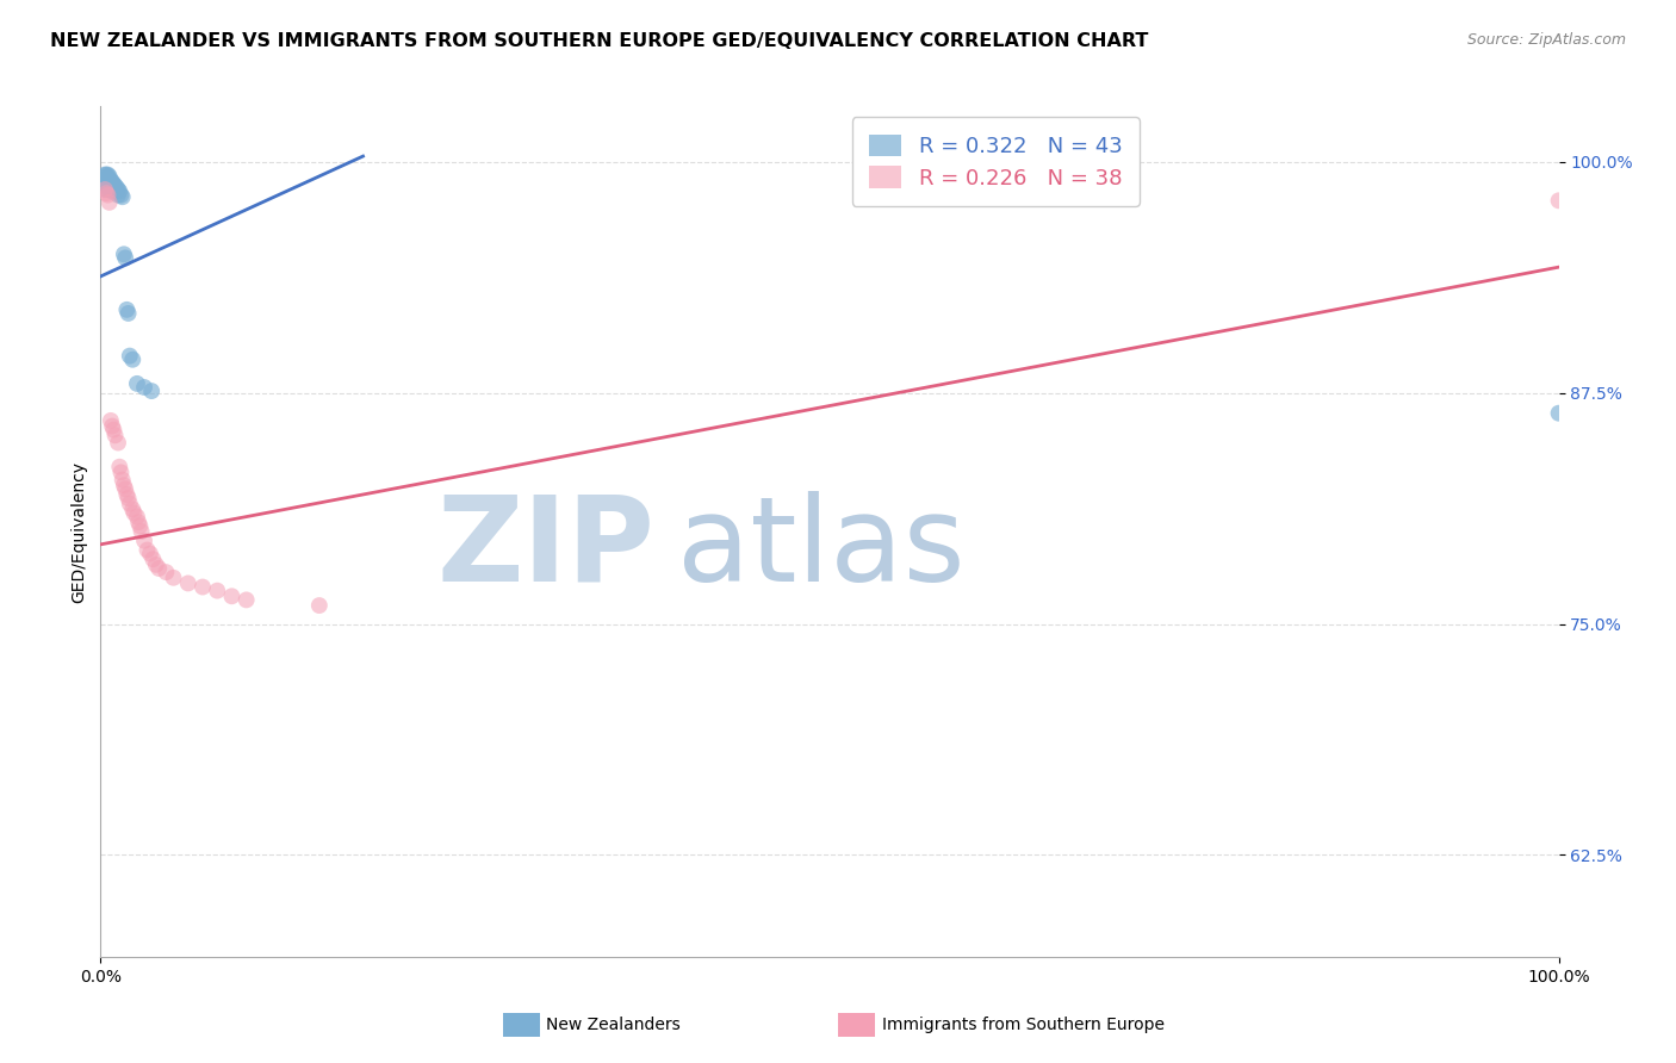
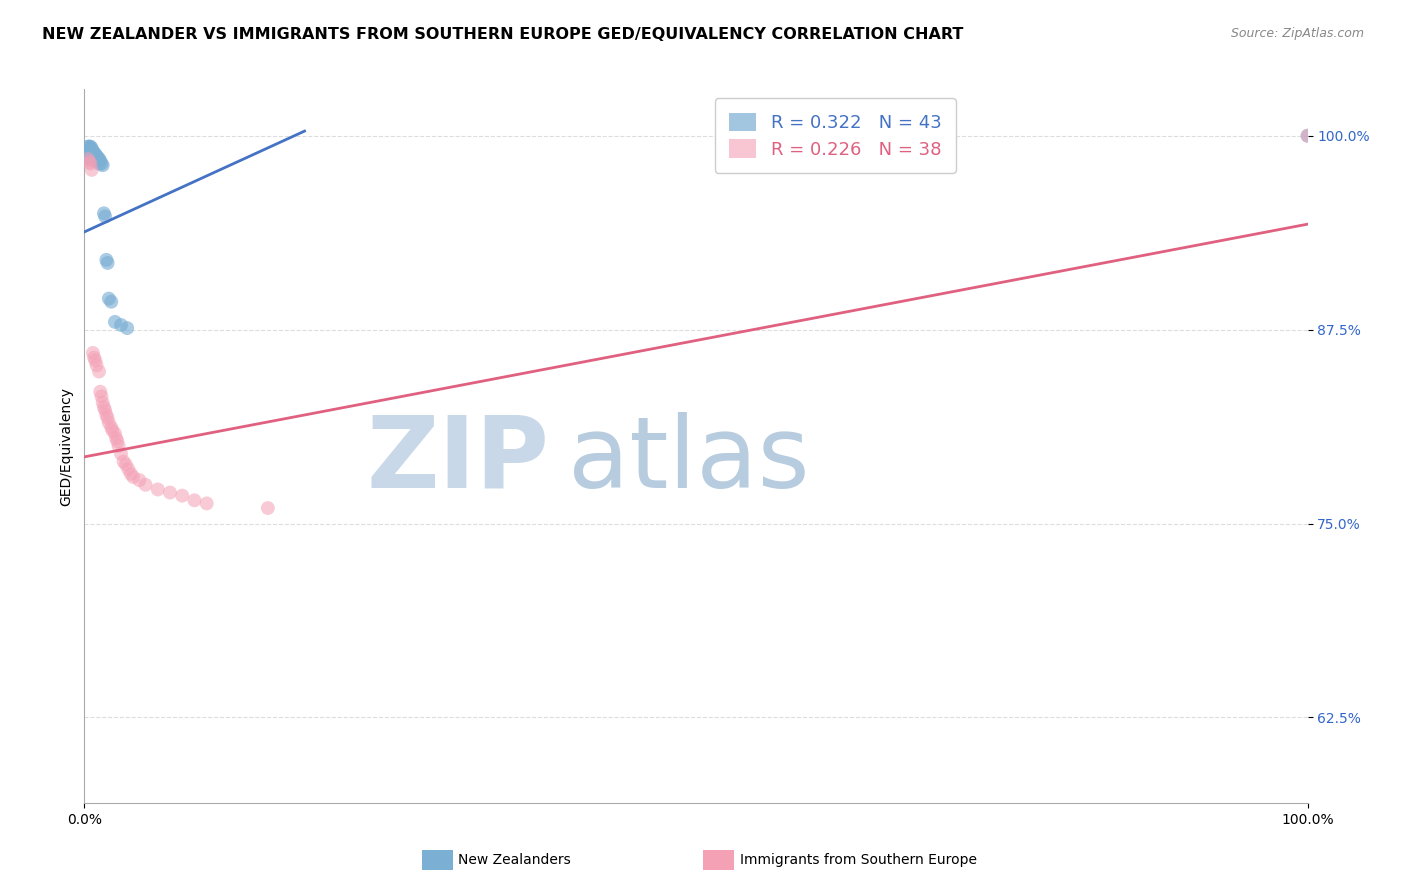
R = 0.322 N = 43/100.0%: 86.4% -> 100.0%
R = 0.226 N = 38/100.0%: 97.9% -> 100.0%
